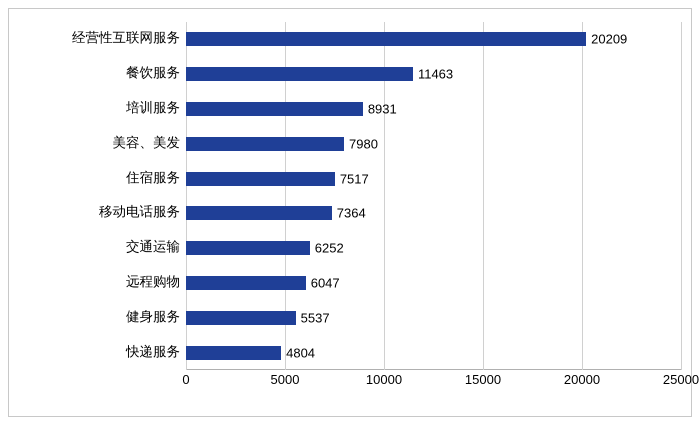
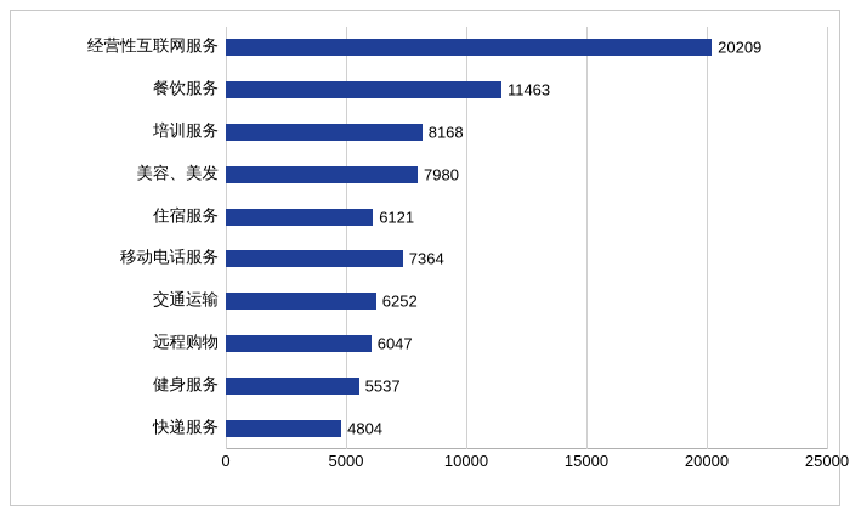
培训服务: 8931 -> 8168
住宿服务: 7517 -> 6121
